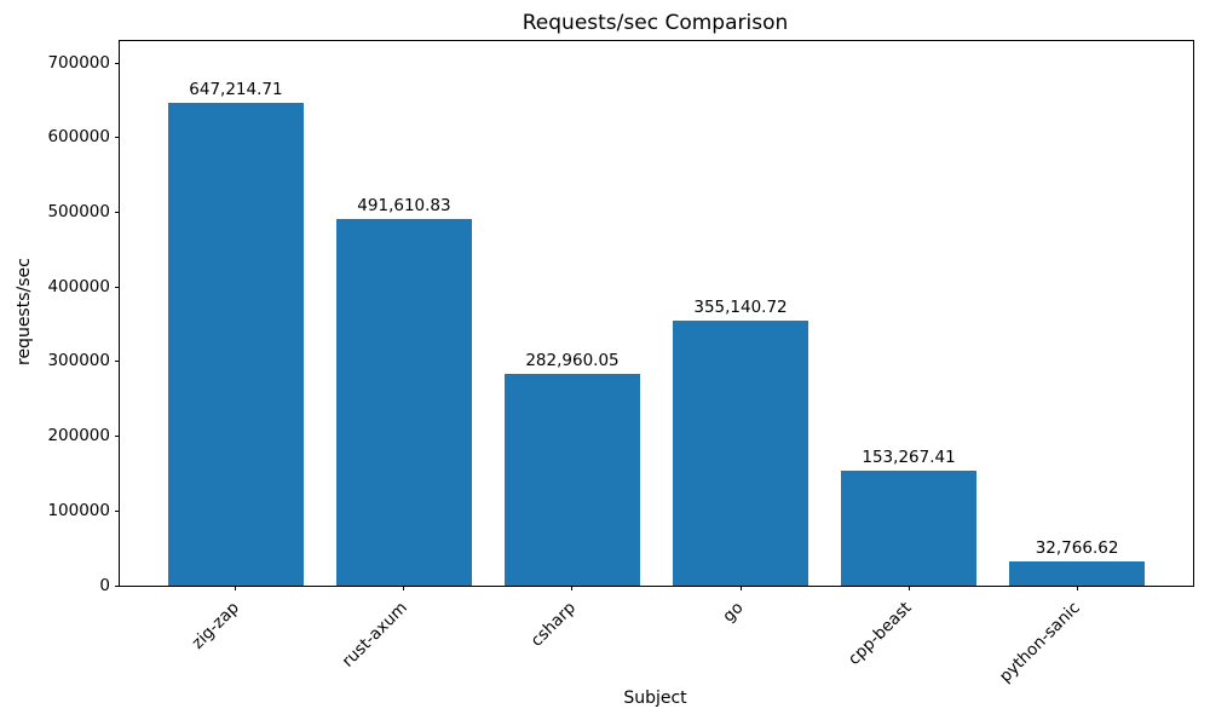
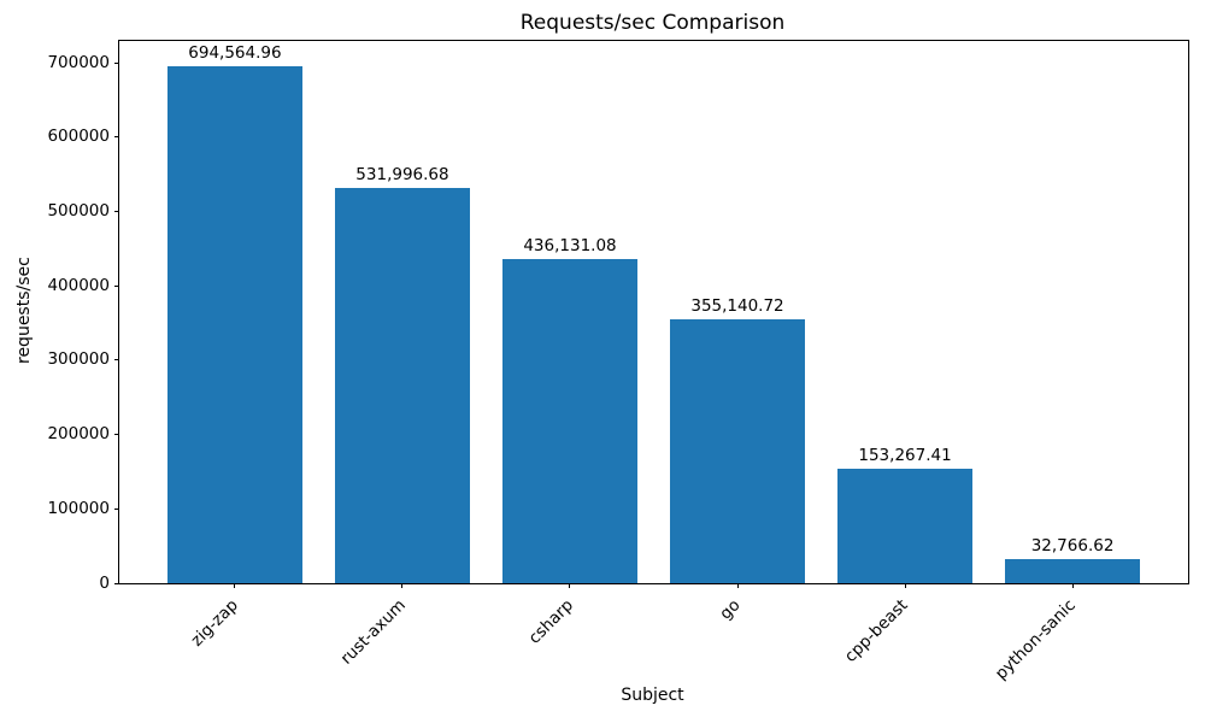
zig-zap: 647,214.71 -> 694,564.96
rust-axum: 491,610.83 -> 531,996.68
csharp: 282,960.05 -> 436,131.08
